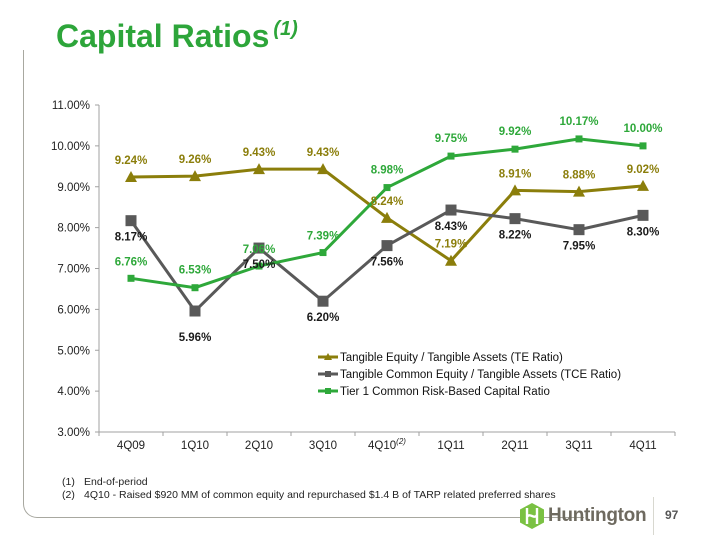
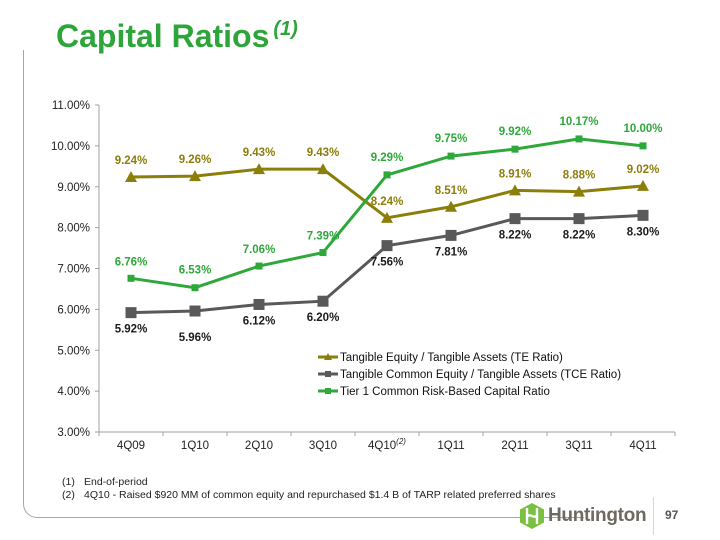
Tangible Common Equity / Tangible Assets (TCE Ratio)/4Q09: 8.17% -> 5.92%
Tangible Common Equity / Tangible Assets (TCE Ratio)/2Q10: 7.50% -> 6.12%
Tier 1 Common Risk-Based Capital Ratio/4Q10: 8.98% -> 9.29%
Tangible Equity / Tangible Assets (TE Ratio)/1Q11: 7.19% -> 8.51%
Tangible Common Equity / Tangible Assets (TCE Ratio)/1Q11: 8.43% -> 7.81%
Tangible Common Equity / Tangible Assets (TCE Ratio)/3Q11: 7.95% -> 8.22%
